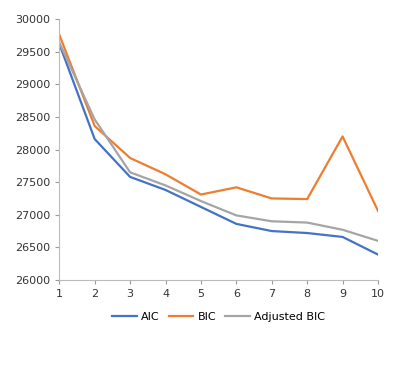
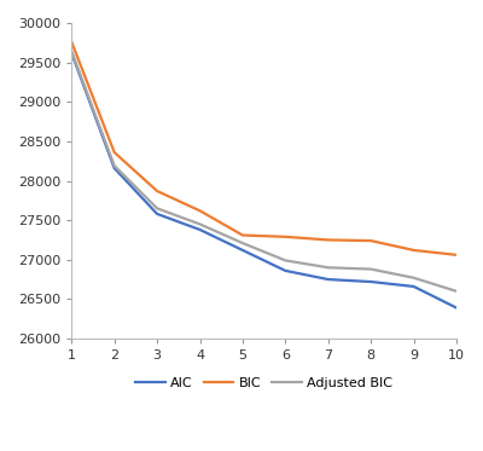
Adjusted BIC/2: 28460 -> 28190
BIC/6: 27420 -> 27290
BIC/9: 28200 -> 27120
